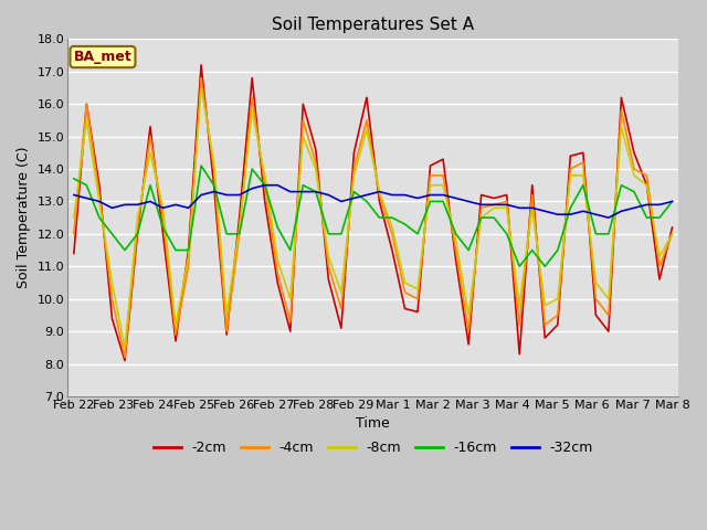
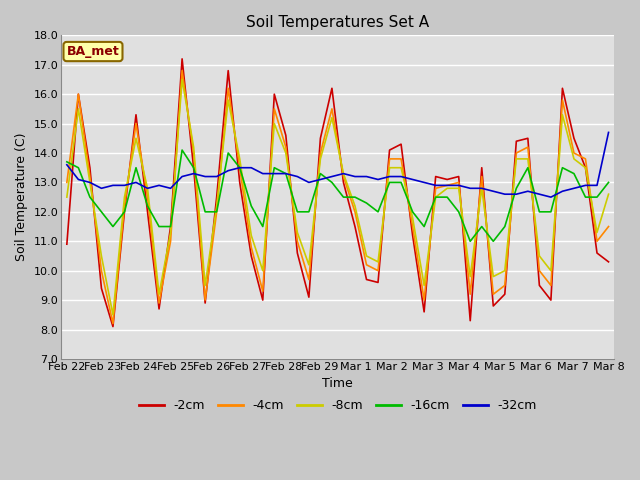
-2cm/Feb 22: 11.4 -> 10.9
-4cm/Feb 22: 12.0 -> 13.0
-32cm/Feb 22: 13.2 -> 13.6
-2cm/Mar 8: 12.2 -> 10.3
-4cm/Mar 8: 12.0 -> 11.5
-8cm/Mar 8: 12.0 -> 12.6
-32cm/Mar 8: 13.0 -> 14.7
